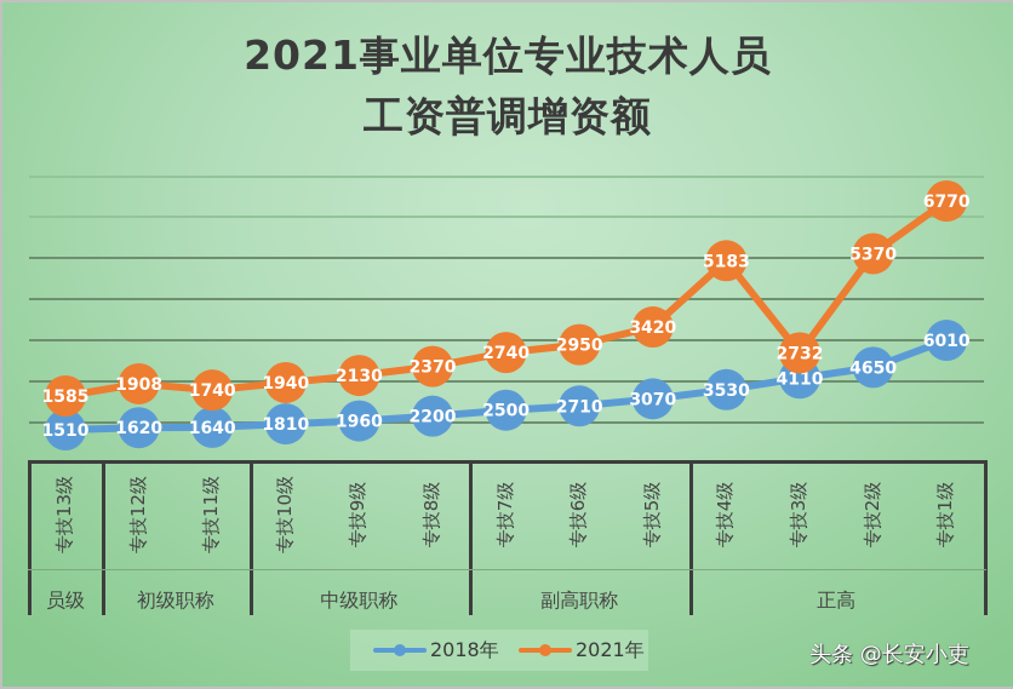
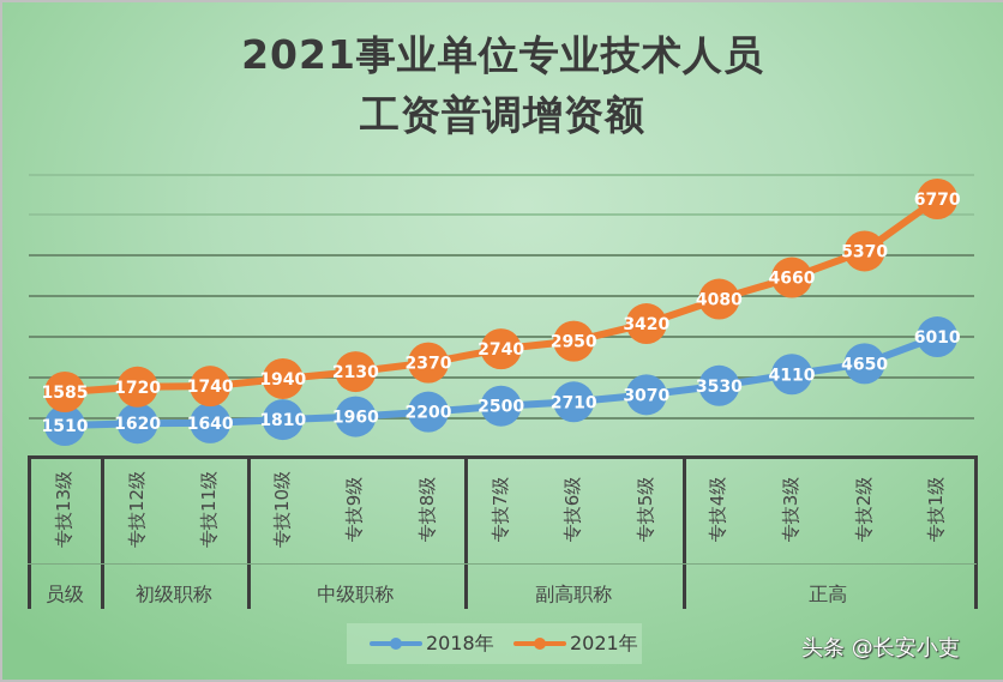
2021年/专技12级: 1908 -> 1720
2021年/专技4级: 5183 -> 4080
2021年/专技3级: 2732 -> 4660
